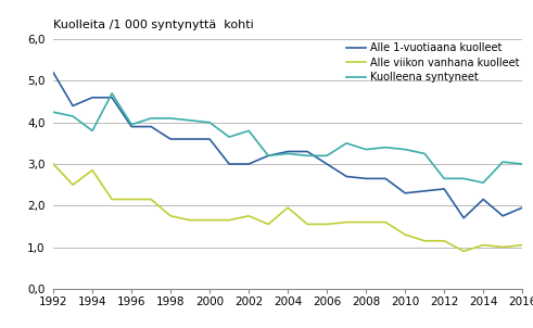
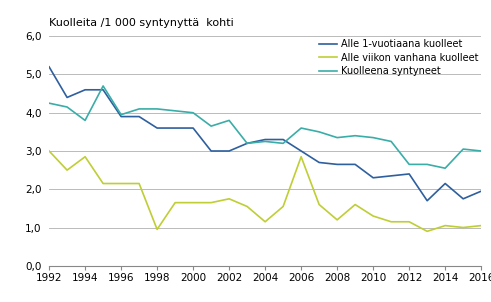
Alle viikon vanhana kuolleet/1998: 1,75 -> 0,95
Alle viikon vanhana kuolleet/2004: 1,95 -> 1,15
Alle viikon vanhana kuolleet/2006: 1,55 -> 2,85
Kuolleena syntyneet/2006: 3,20 -> 3,60
Alle viikon vanhana kuolleet/2008: 1,60 -> 1,20
